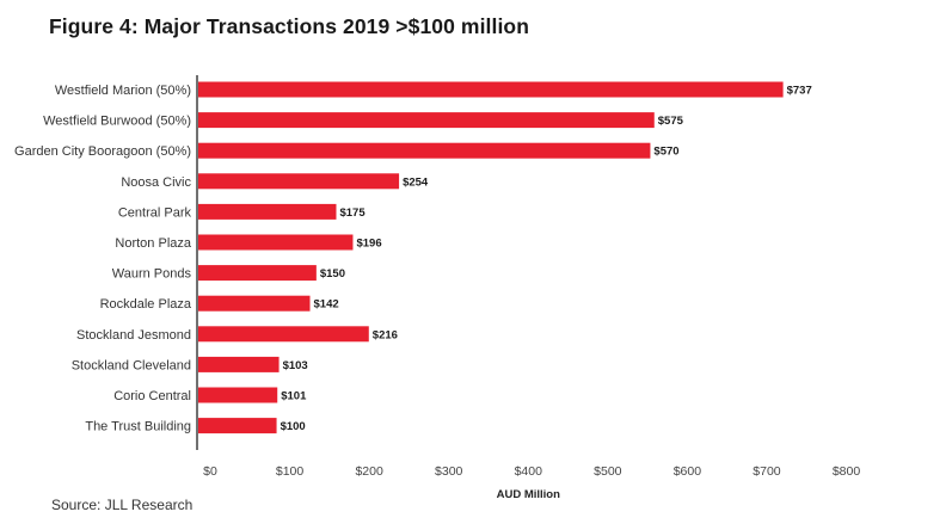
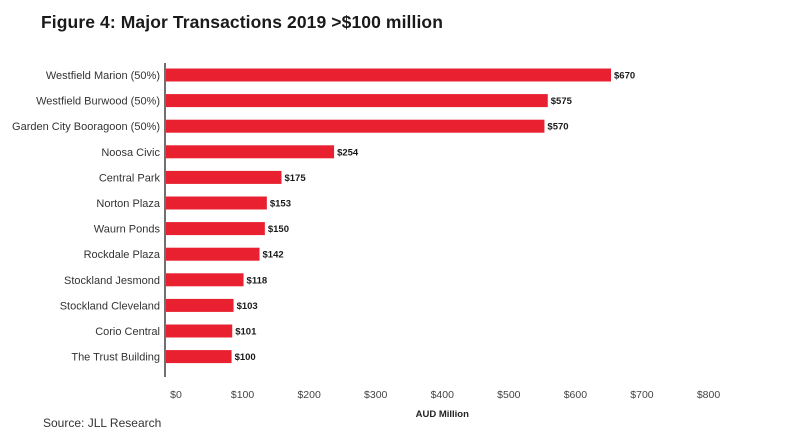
Westfield Marion (50%): $737 -> $670
Norton Plaza: $196 -> $153
Stockland Jesmond: $216 -> $118
